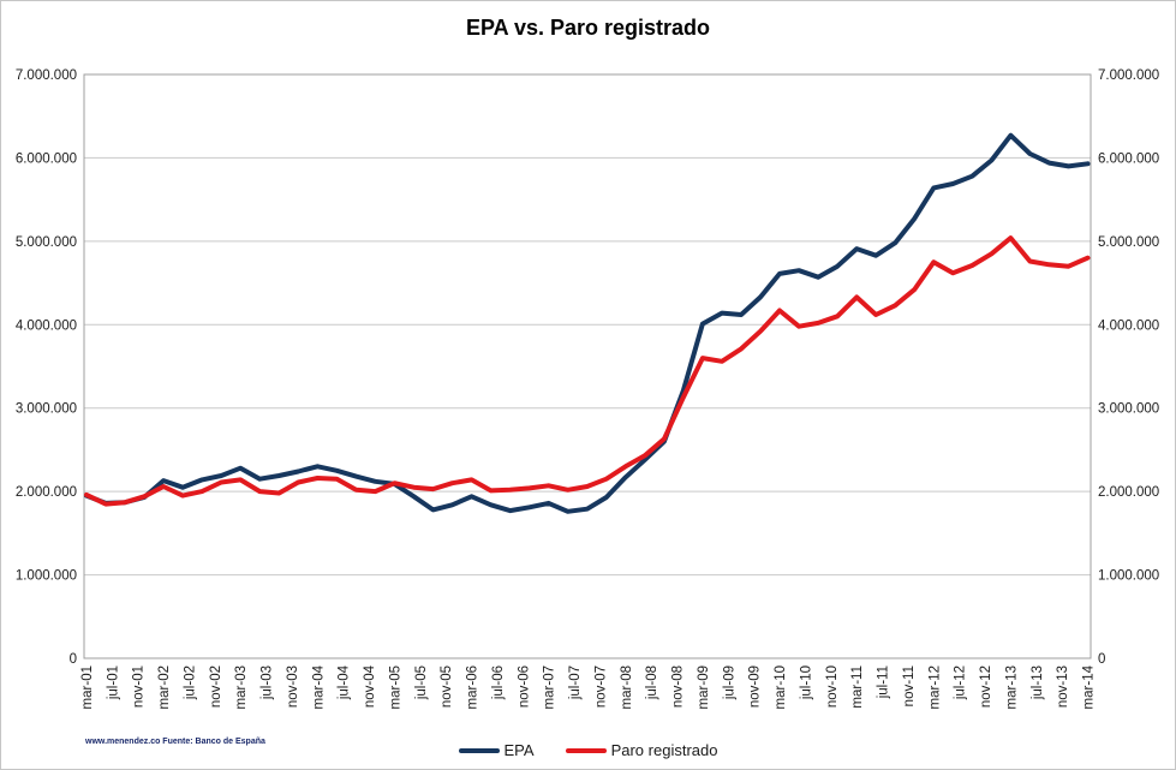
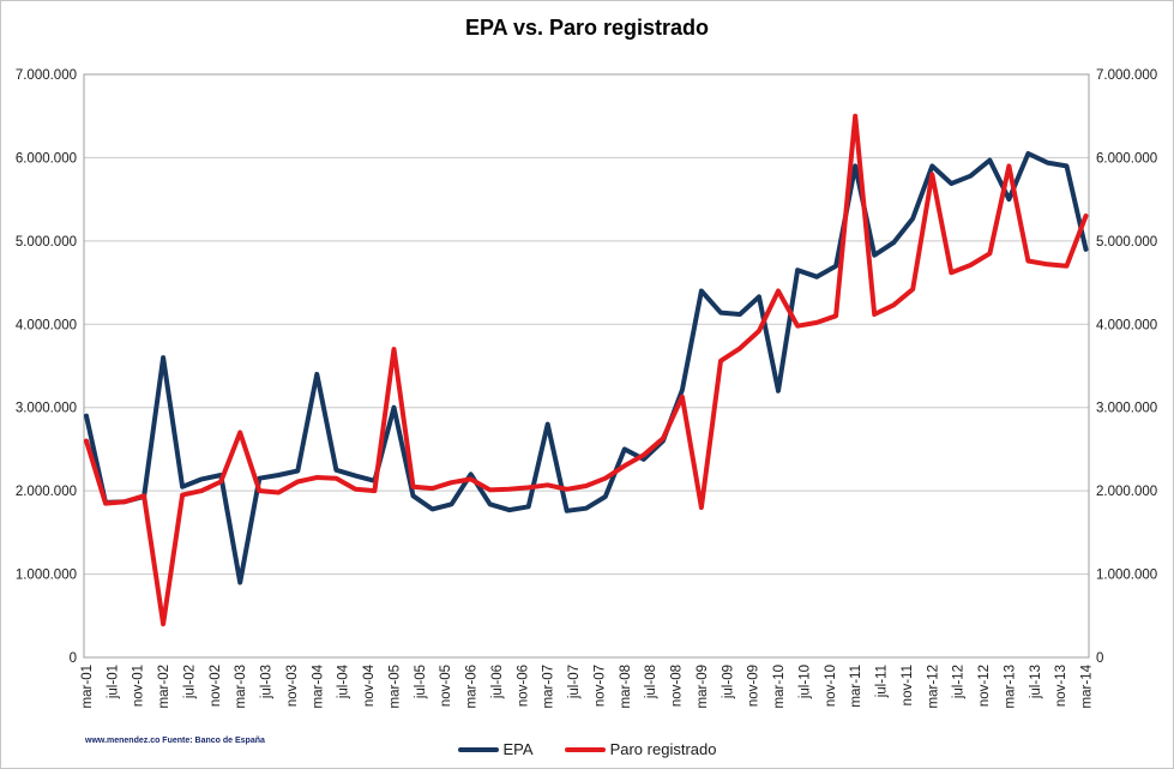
EPA/mar-01: 2000000 -> 2900000
Paro registrado/mar-01: 2000000 -> 2600000
EPA/mar-02: 2100000 -> 3600000
Paro registrado/mar-02: 2100000 -> 400000
EPA/mar-03: 2300000 -> 900000
Paro registrado/mar-03: 2100000 -> 2700000
EPA/mar-04: 2300000 -> 3400000
EPA/mar-05: 2100000 -> 3000000
Paro registrado/mar-05: 2100000 -> 3700000
EPA/mar-06: 1900000 -> 2200000
EPA/mar-07: 1900000 -> 2800000
EPA/mar-08: 2200000 -> 2500000
EPA/mar-09: 4000000 -> 4400000
Paro registrado/mar-09: 3600000 -> 1800000
EPA/mar-10: 4600000 -> 3200000
Paro registrado/mar-10: 4200000 -> 4400000
EPA/mar-11: 4900000 -> 5900000
Paro registrado/mar-11: 4300000 -> 6500000
EPA/mar-12: 5600000 -> 5900000
Paro registrado/mar-12: 4800000 -> 5800000
EPA/mar-13: 6300000 -> 5500000
Paro registrado/mar-13: 5000000 -> 5900000
EPA/mar-14: 5900000 -> 4900000
Paro registrado/mar-14: 4800000 -> 5300000
